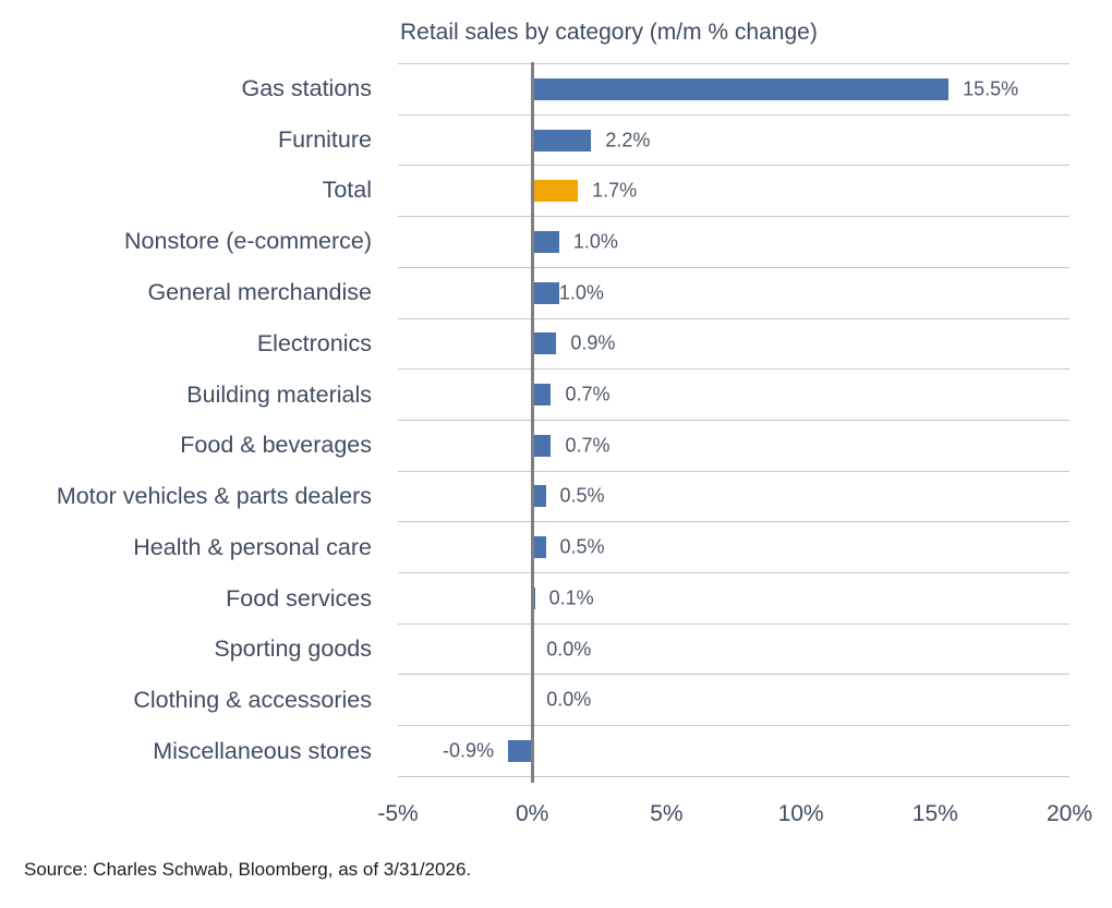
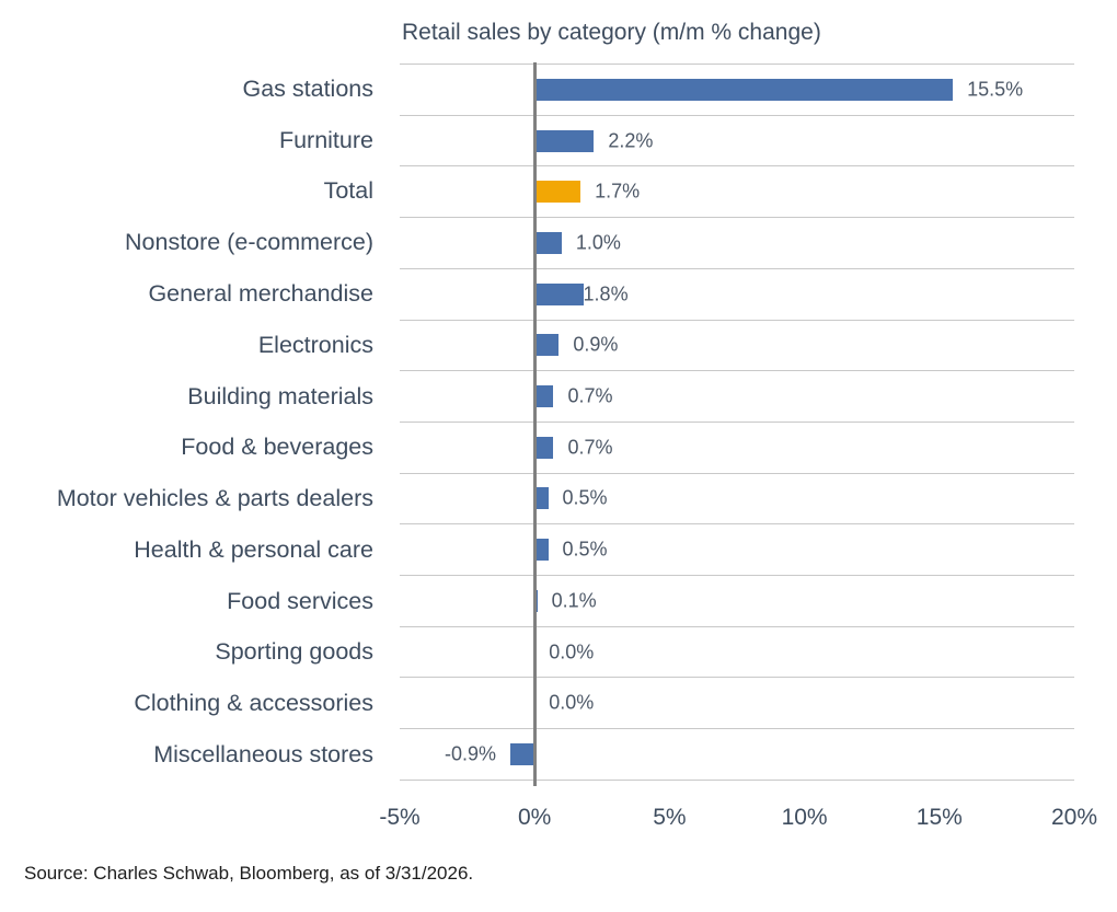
General merchandise: 1.0% -> 1.8%
